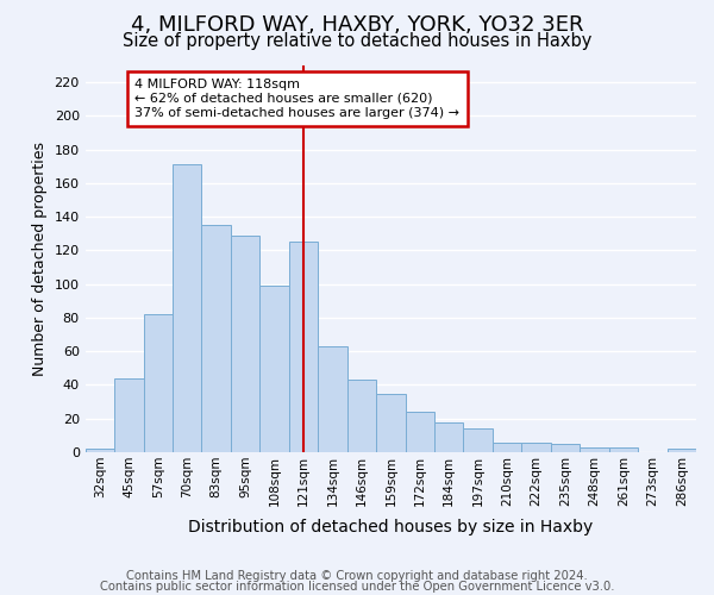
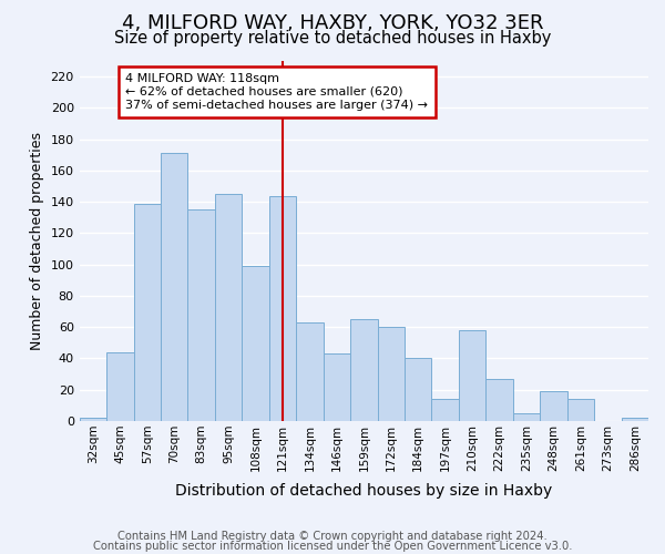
57sqm: 82 -> 139
95sqm: 129 -> 145
121sqm: 125 -> 144
159sqm: 35 -> 65
172sqm: 24 -> 60
184sqm: 18 -> 40
210sqm: 6 -> 58
222sqm: 6 -> 27
248sqm: 3 -> 19
261sqm: 3 -> 14
